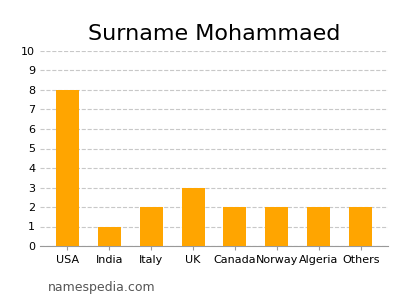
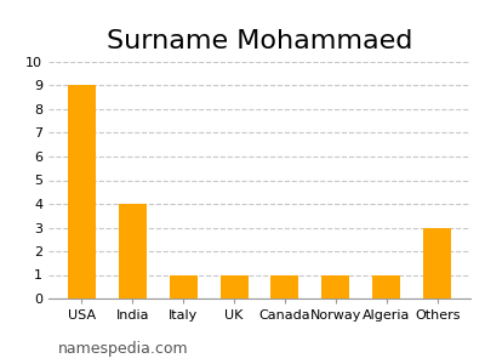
USA: 8 -> 9
India: 1 -> 4
Italy: 2 -> 1
UK: 3 -> 1
Canada: 2 -> 1
Norway: 2 -> 1
Algeria: 2 -> 1
Others: 2 -> 3
